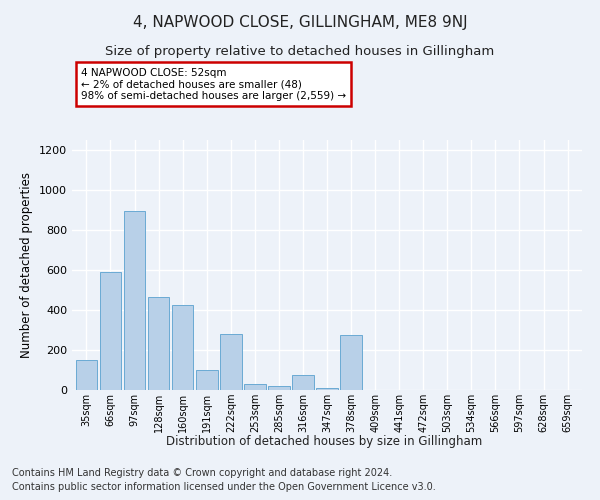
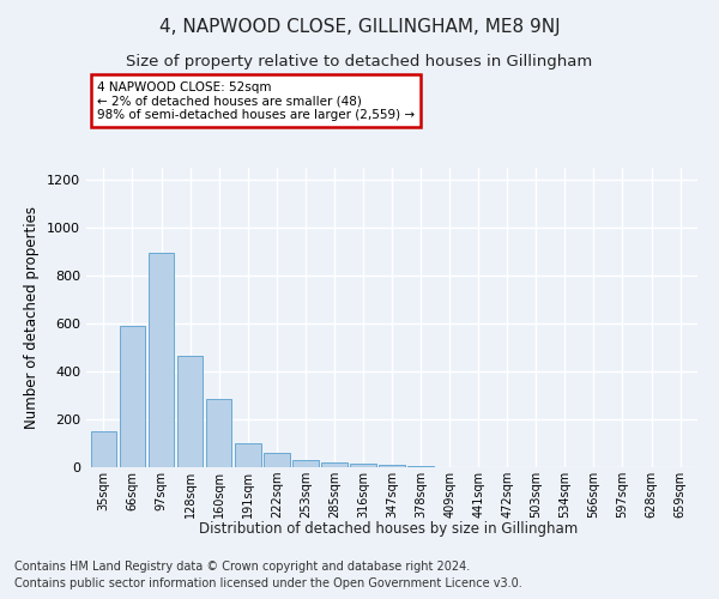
160sqm: 425 -> 285
222sqm: 280 -> 60
316sqm: 75 -> 15
378sqm: 275 -> 5
